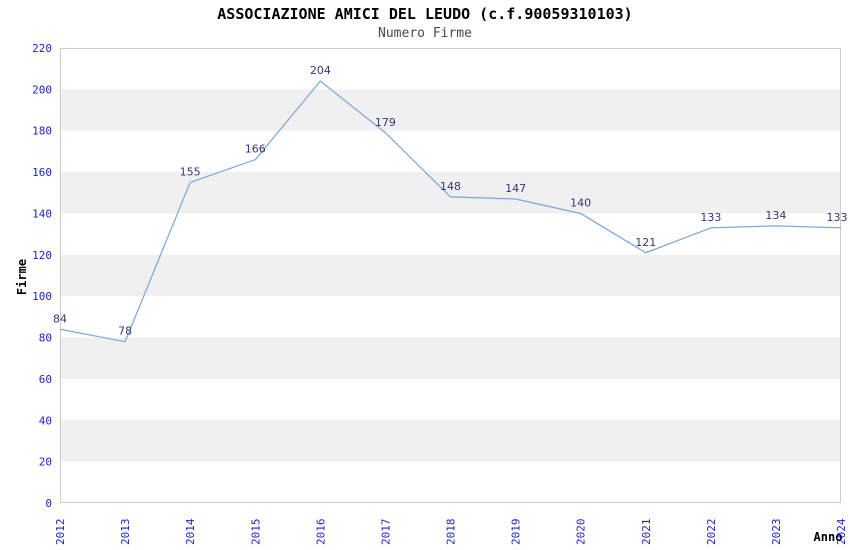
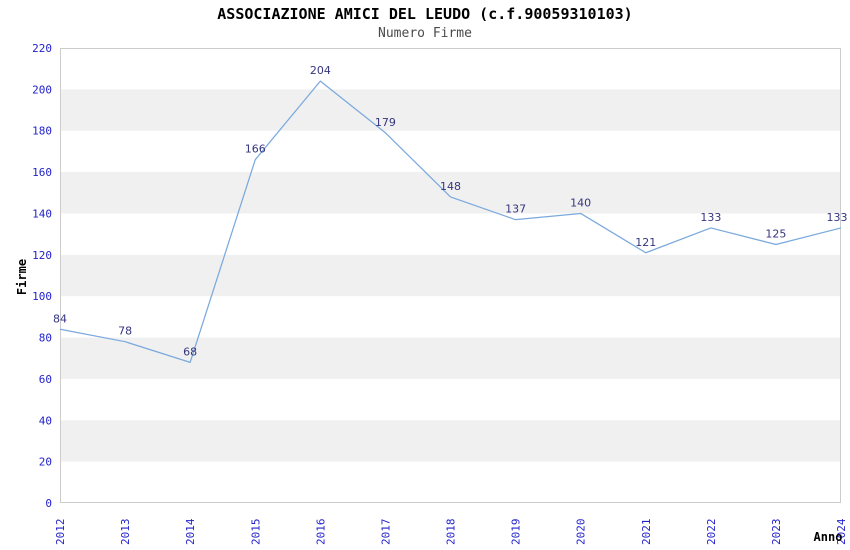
2014: 155 -> 68
2019: 147 -> 137
2023: 134 -> 125
